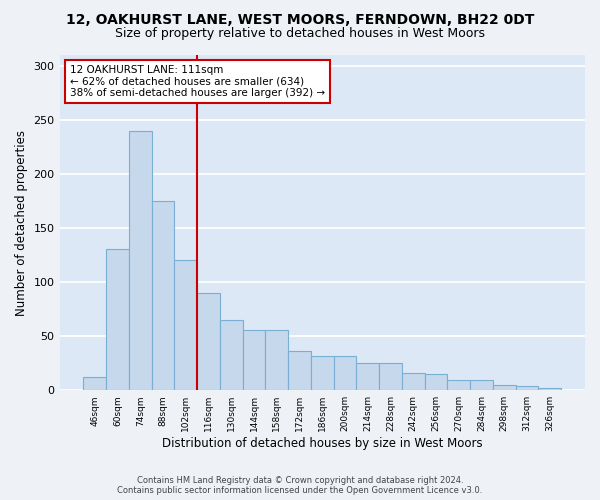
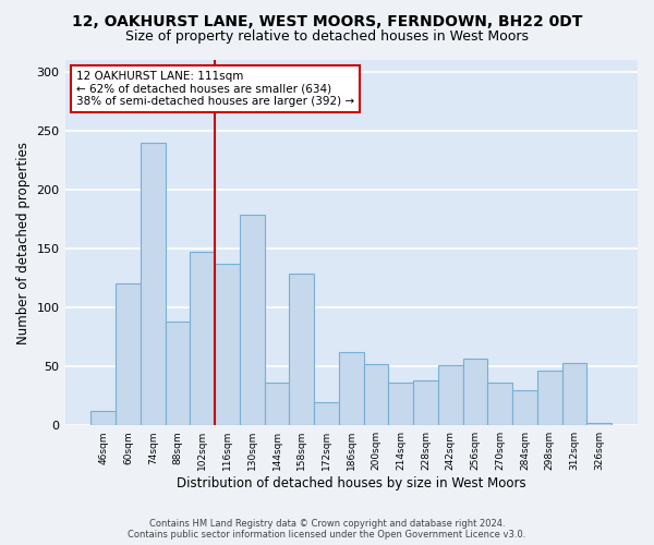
60sqm: 131 -> 120
88sqm: 175 -> 88
102sqm: 120 -> 147
116sqm: 90 -> 137
130sqm: 65 -> 179
144sqm: 56 -> 36
158sqm: 56 -> 129
172sqm: 36 -> 20
186sqm: 32 -> 62
200sqm: 32 -> 52
214sqm: 25 -> 36
228sqm: 25 -> 38
242sqm: 16 -> 51
256sqm: 15 -> 57
270sqm: 9 -> 36
284sqm: 9 -> 30
298sqm: 5 -> 46
312sqm: 4 -> 53
